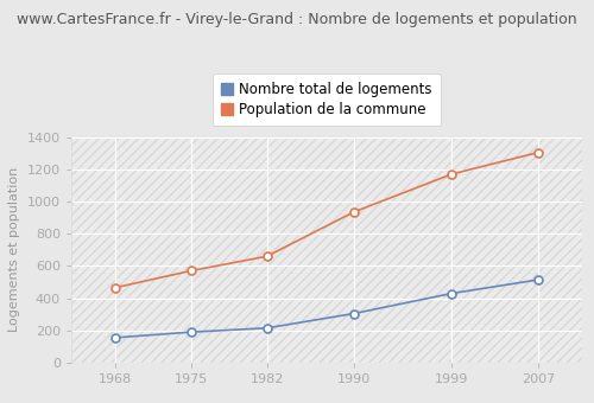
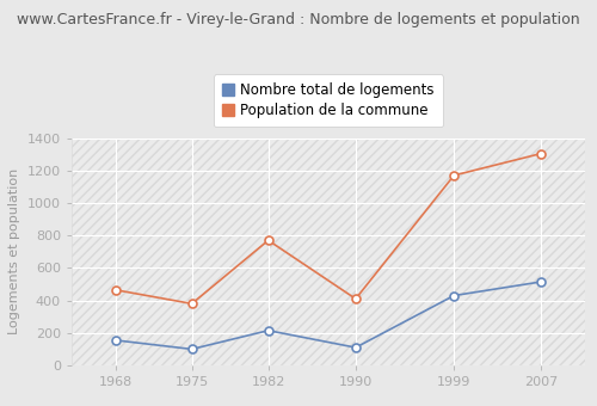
Nombre total de logements/1975: 190 -> 100
Population de la commune/1975: 570 -> 380
Population de la commune/1982: 660 -> 770
Nombre total de logements/1990: 300 -> 110
Population de la commune/1990: 940 -> 410
